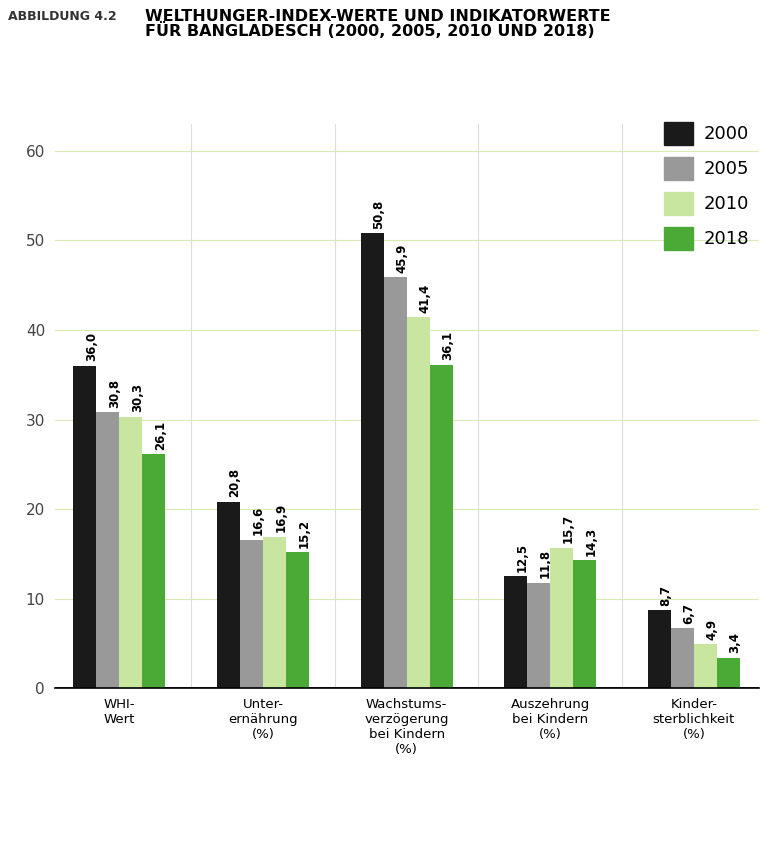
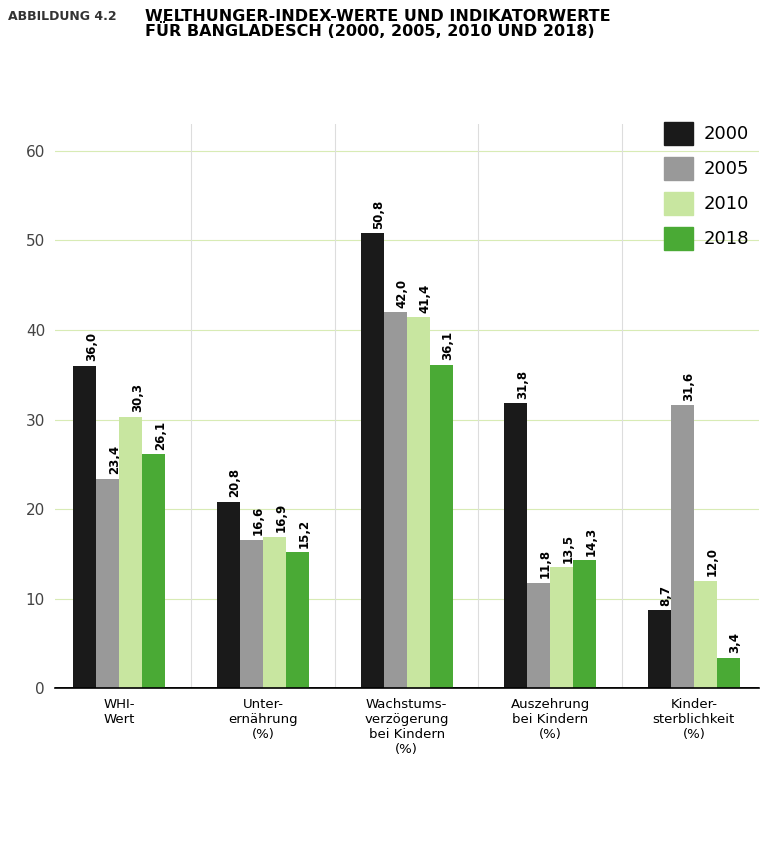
2005/WHI- Wert: 30,8 -> 23,4
2005/Wachstums- verzögerung bei Kindern (%): 45,9 -> 42,0
2000/Auszehrung bei Kindern (%): 12,5 -> 31,8
2010/Auszehrung bei Kindern (%): 15,7 -> 13,5
2005/Kinder- sterblichkeit (%): 6,7 -> 31,6
2010/Kinder- sterblichkeit (%): 4,9 -> 12,0
